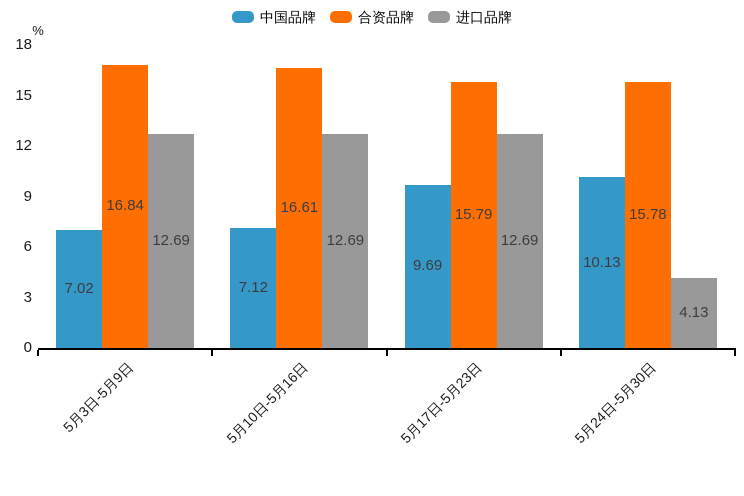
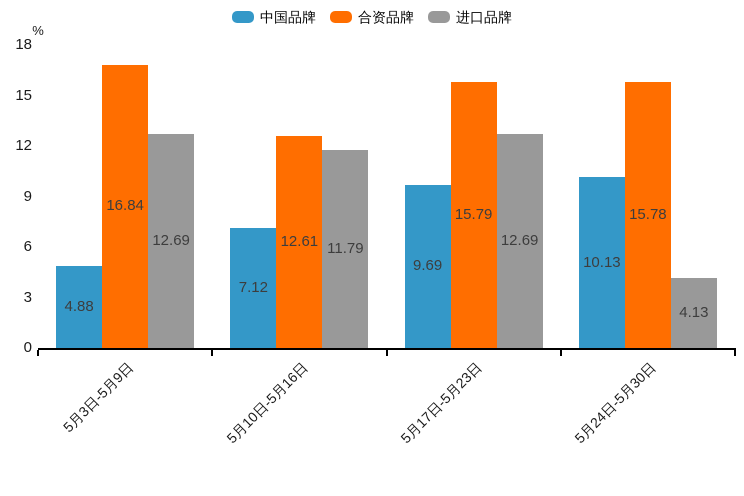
中国品牌/5月3日-5月9日: 7.02 -> 4.88
合资品牌/5月10日-5月16日: 16.61 -> 12.61
进口品牌/5月10日-5月16日: 12.69 -> 11.79
